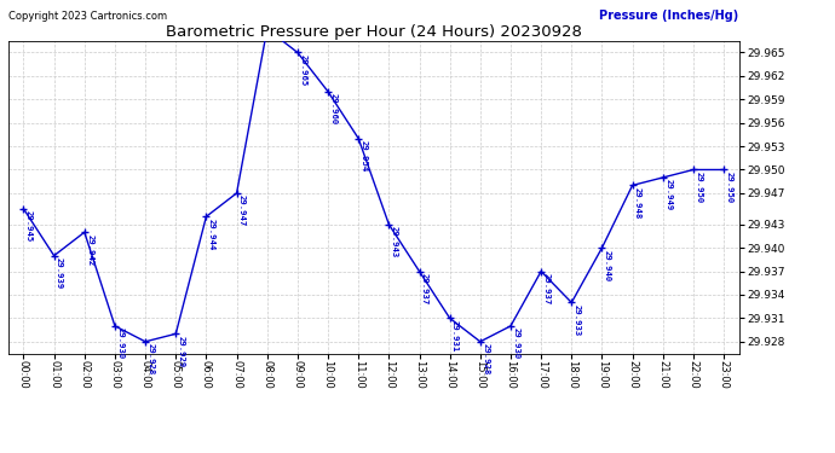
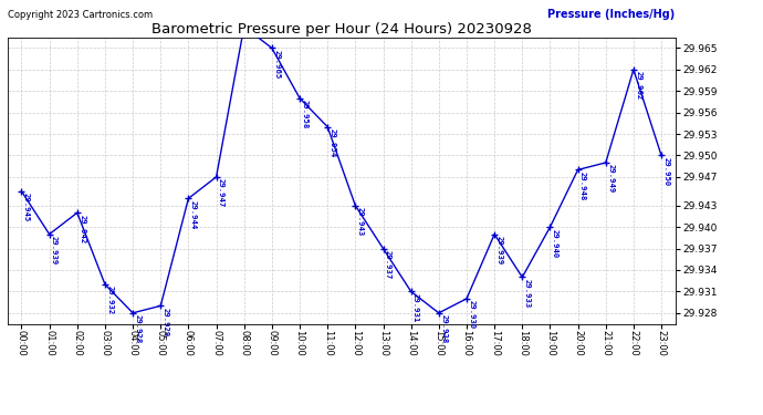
03:00: 29.930 -> 29.932
10:00: 29.960 -> 29.958
17:00: 29.937 -> 29.939
22:00: 29.950 -> 29.962
